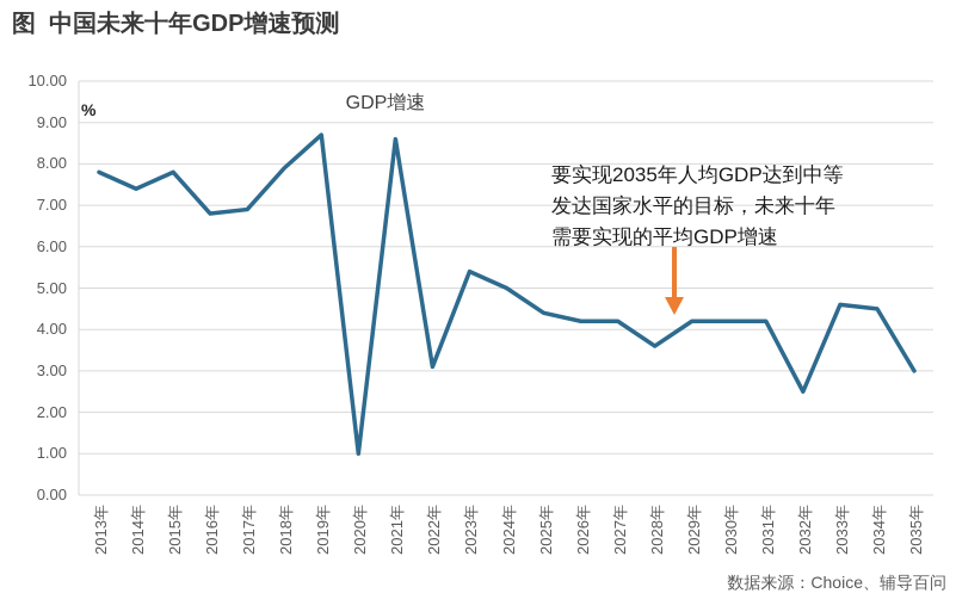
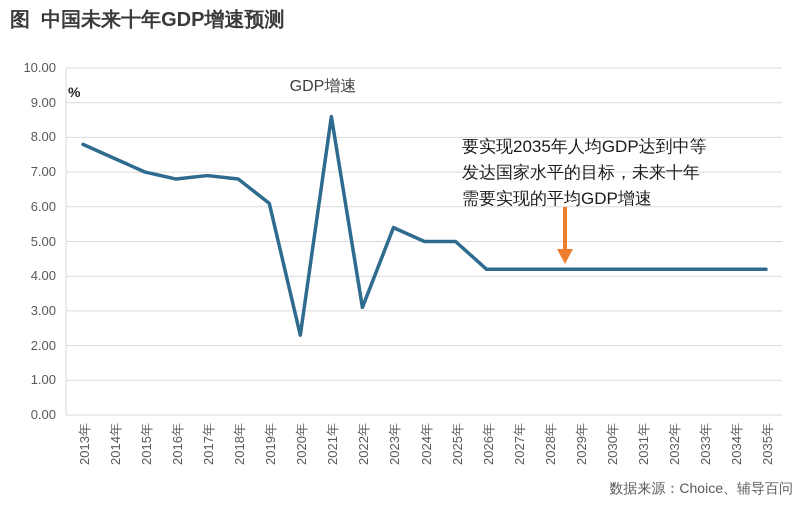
2015年: 7.8 -> 7.0
2018年: 7.9 -> 6.8
2019年: 8.7 -> 6.1
2020年: 1.0 -> 2.3
2025年: 4.4 -> 5.0
2028年: 3.6 -> 4.2
2032年: 2.5 -> 4.2
2033年: 4.6 -> 4.2
2034年: 4.5 -> 4.2
2035年: 3.0 -> 4.2
